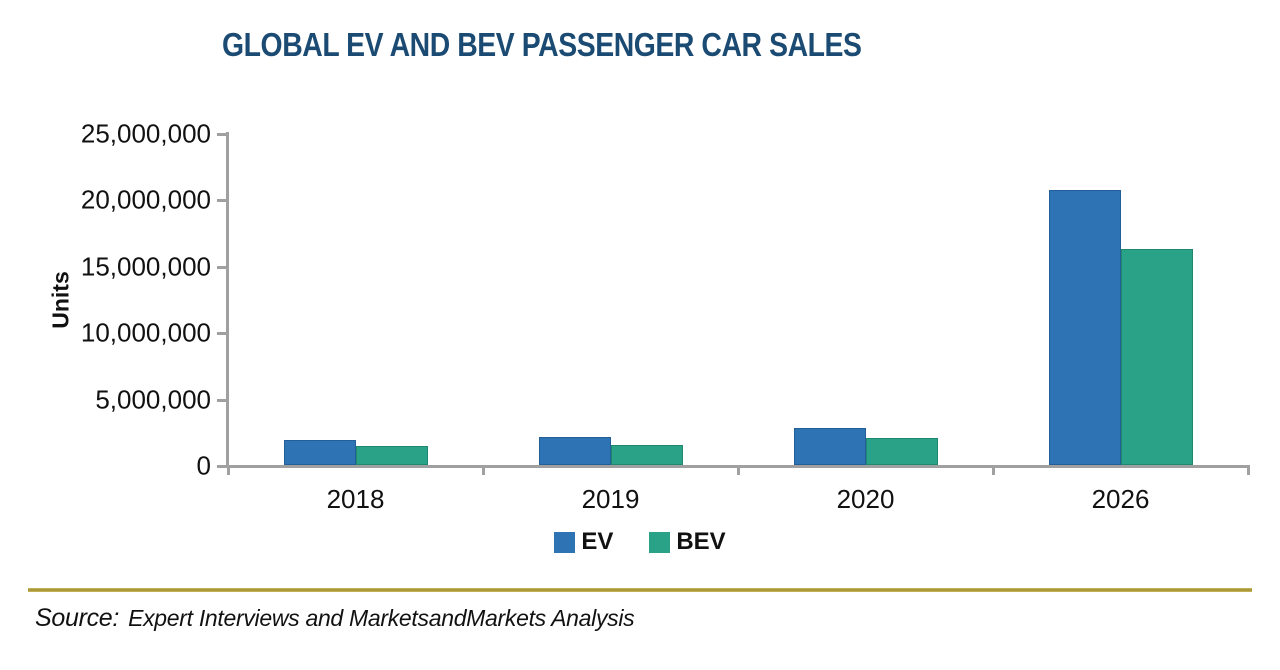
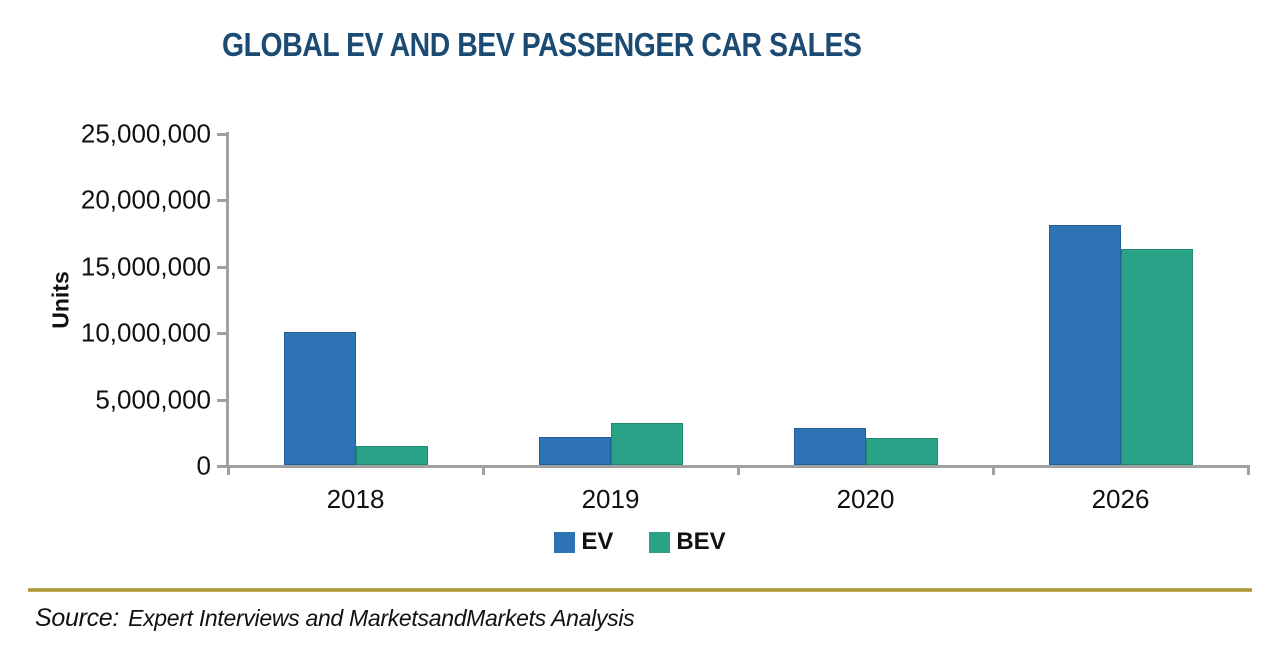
EV/2018: 1900000 -> 10000000
BEV/2019: 1500000 -> 3200000
EV/2026: 20700000 -> 18100000
